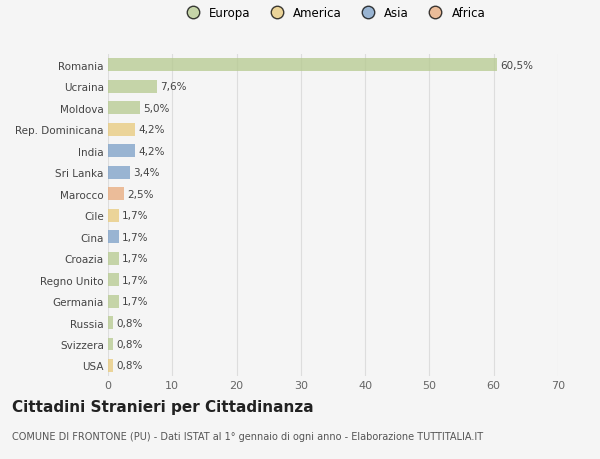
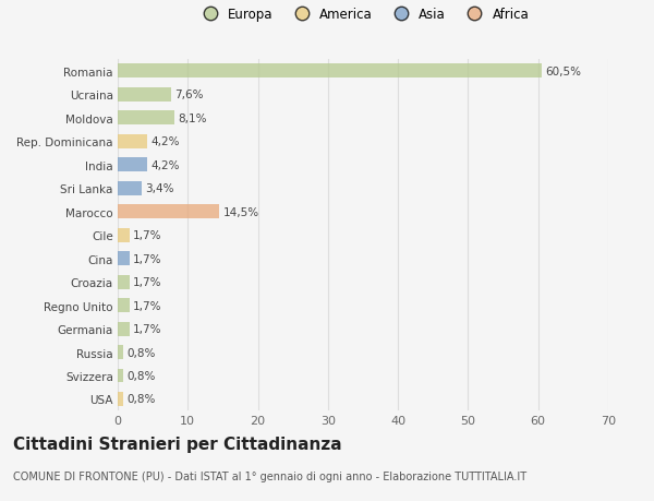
Moldova: 5,0% -> 8,1%
Marocco: 2,5% -> 14,5%
